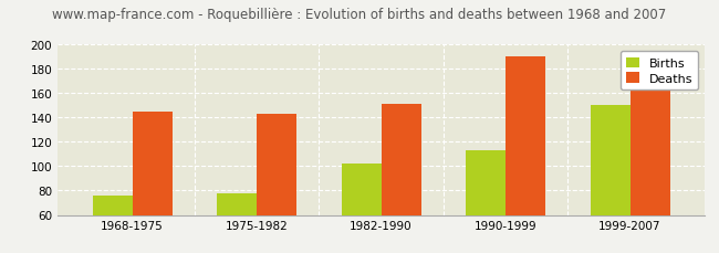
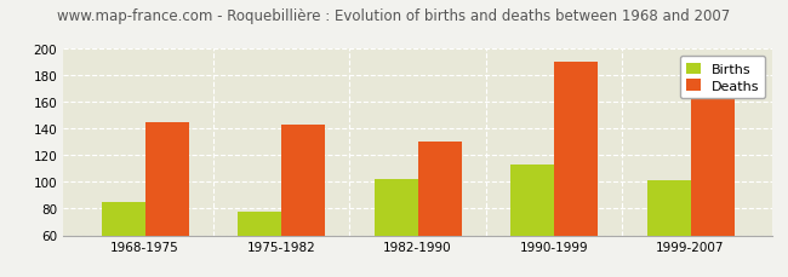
Births/1968-1975: 76 -> 85
Deaths/1982-1990: 151 -> 130
Births/1999-2007: 150 -> 101
